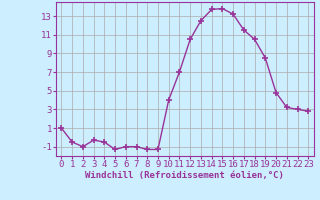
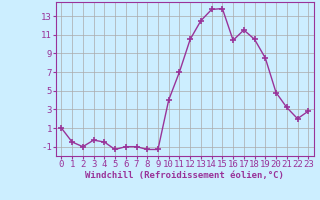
16: 13.2 -> 10.4
22: 3.0 -> 2.0
